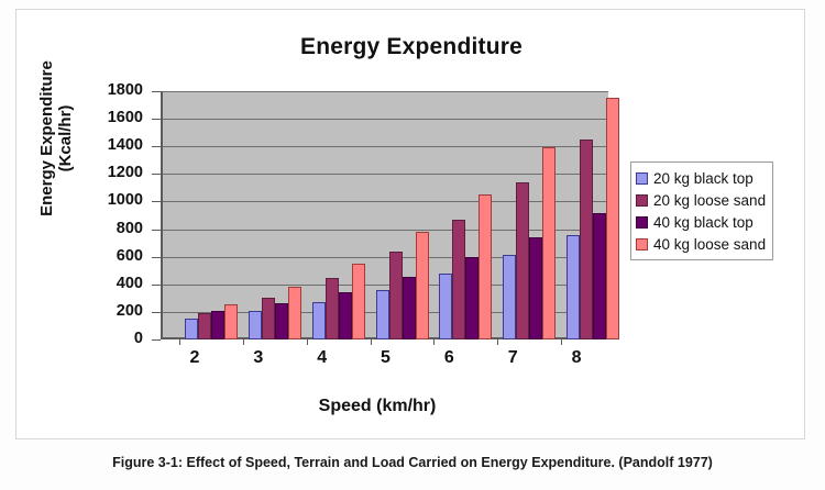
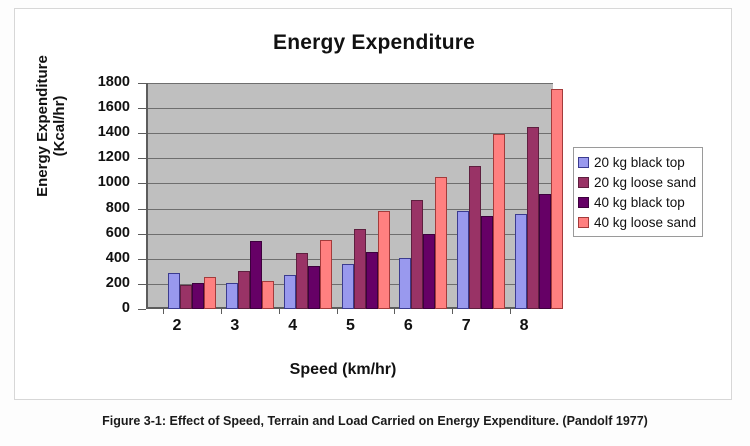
20 kg black top/2: 150 -> 290
40 kg black top/3: 260 -> 540
40 kg loose sand/3: 380 -> 220
20 kg black top/6: 480 -> 410
20 kg black top/7: 610 -> 780
